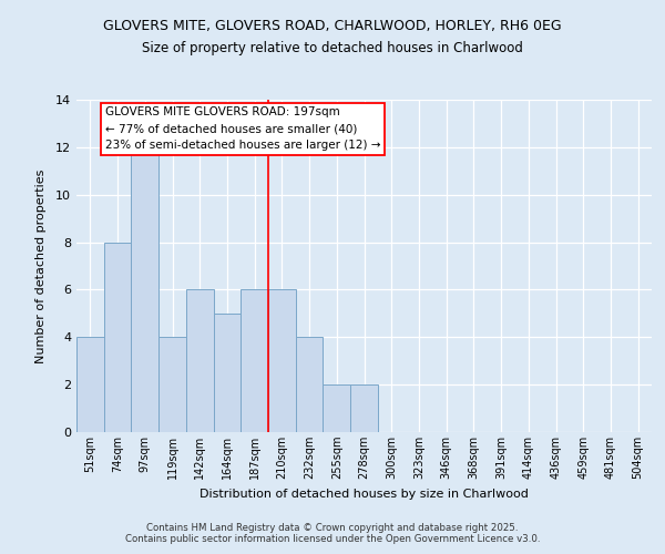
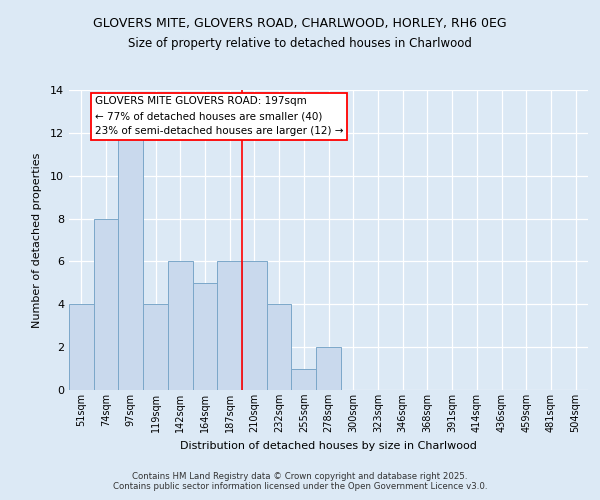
255sqm: 2 -> 1
